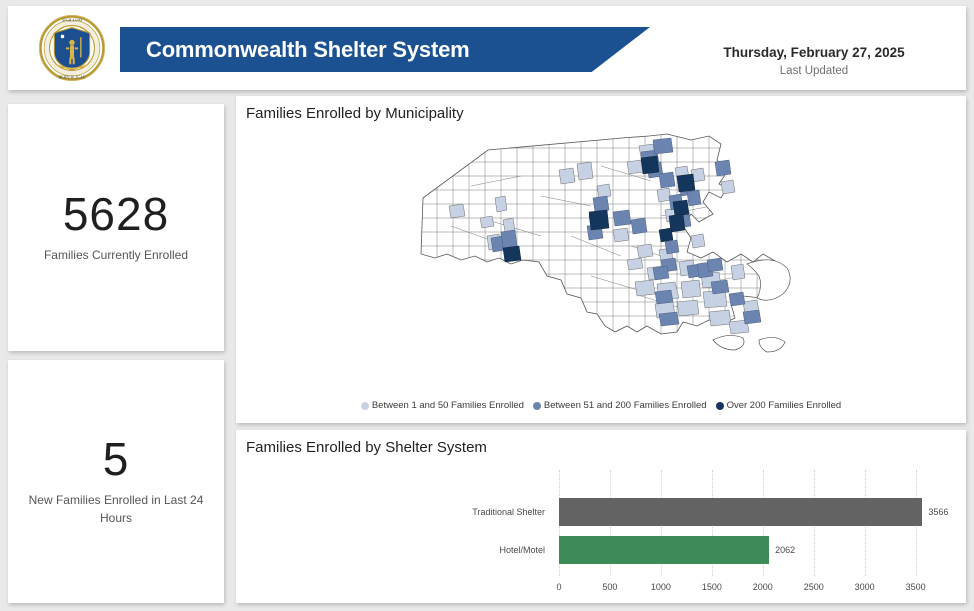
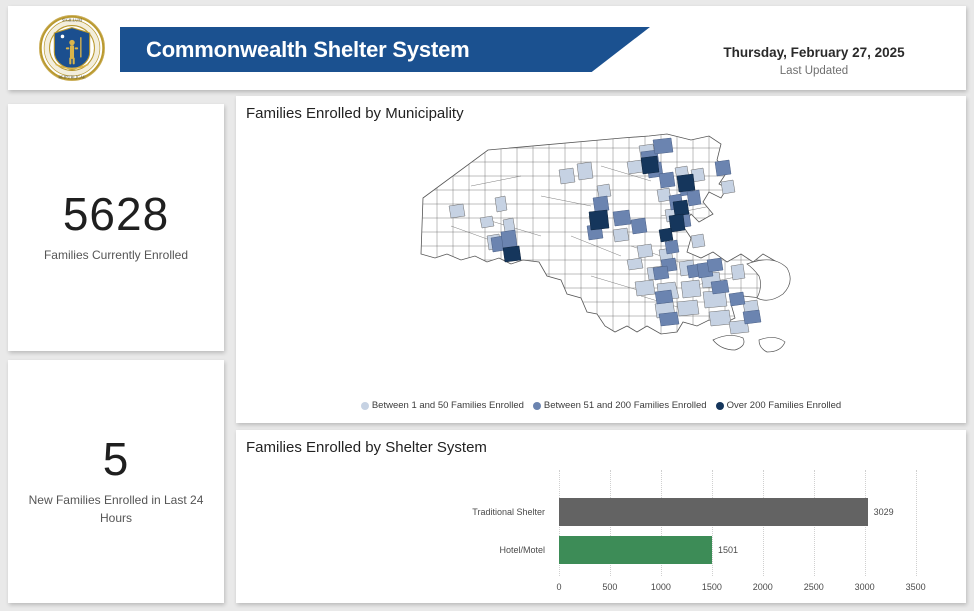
Traditional Shelter: 3566 -> 3029
Hotel/Motel: 2062 -> 1501
